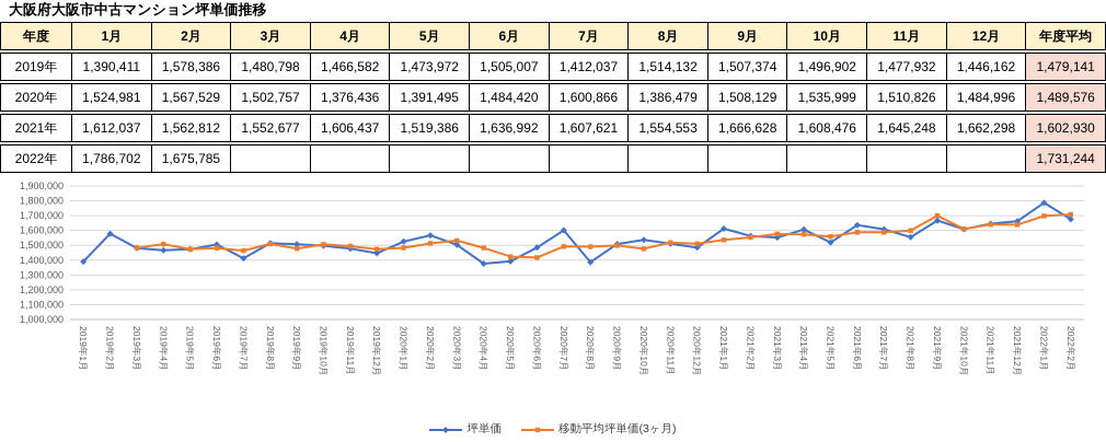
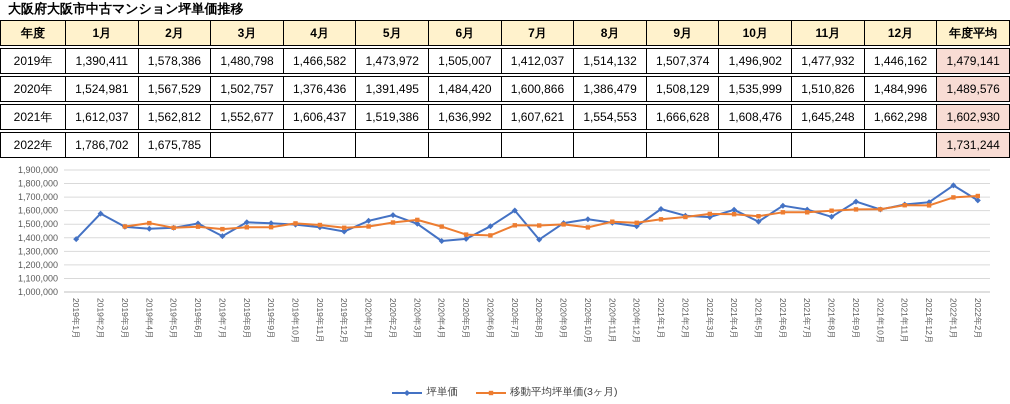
移動平均坪単価(3ヶ月)/2019年8月: 1510000 -> 1480000
移動平均坪単価(3ヶ月)/2021年9月: 1700000 -> 1610000
